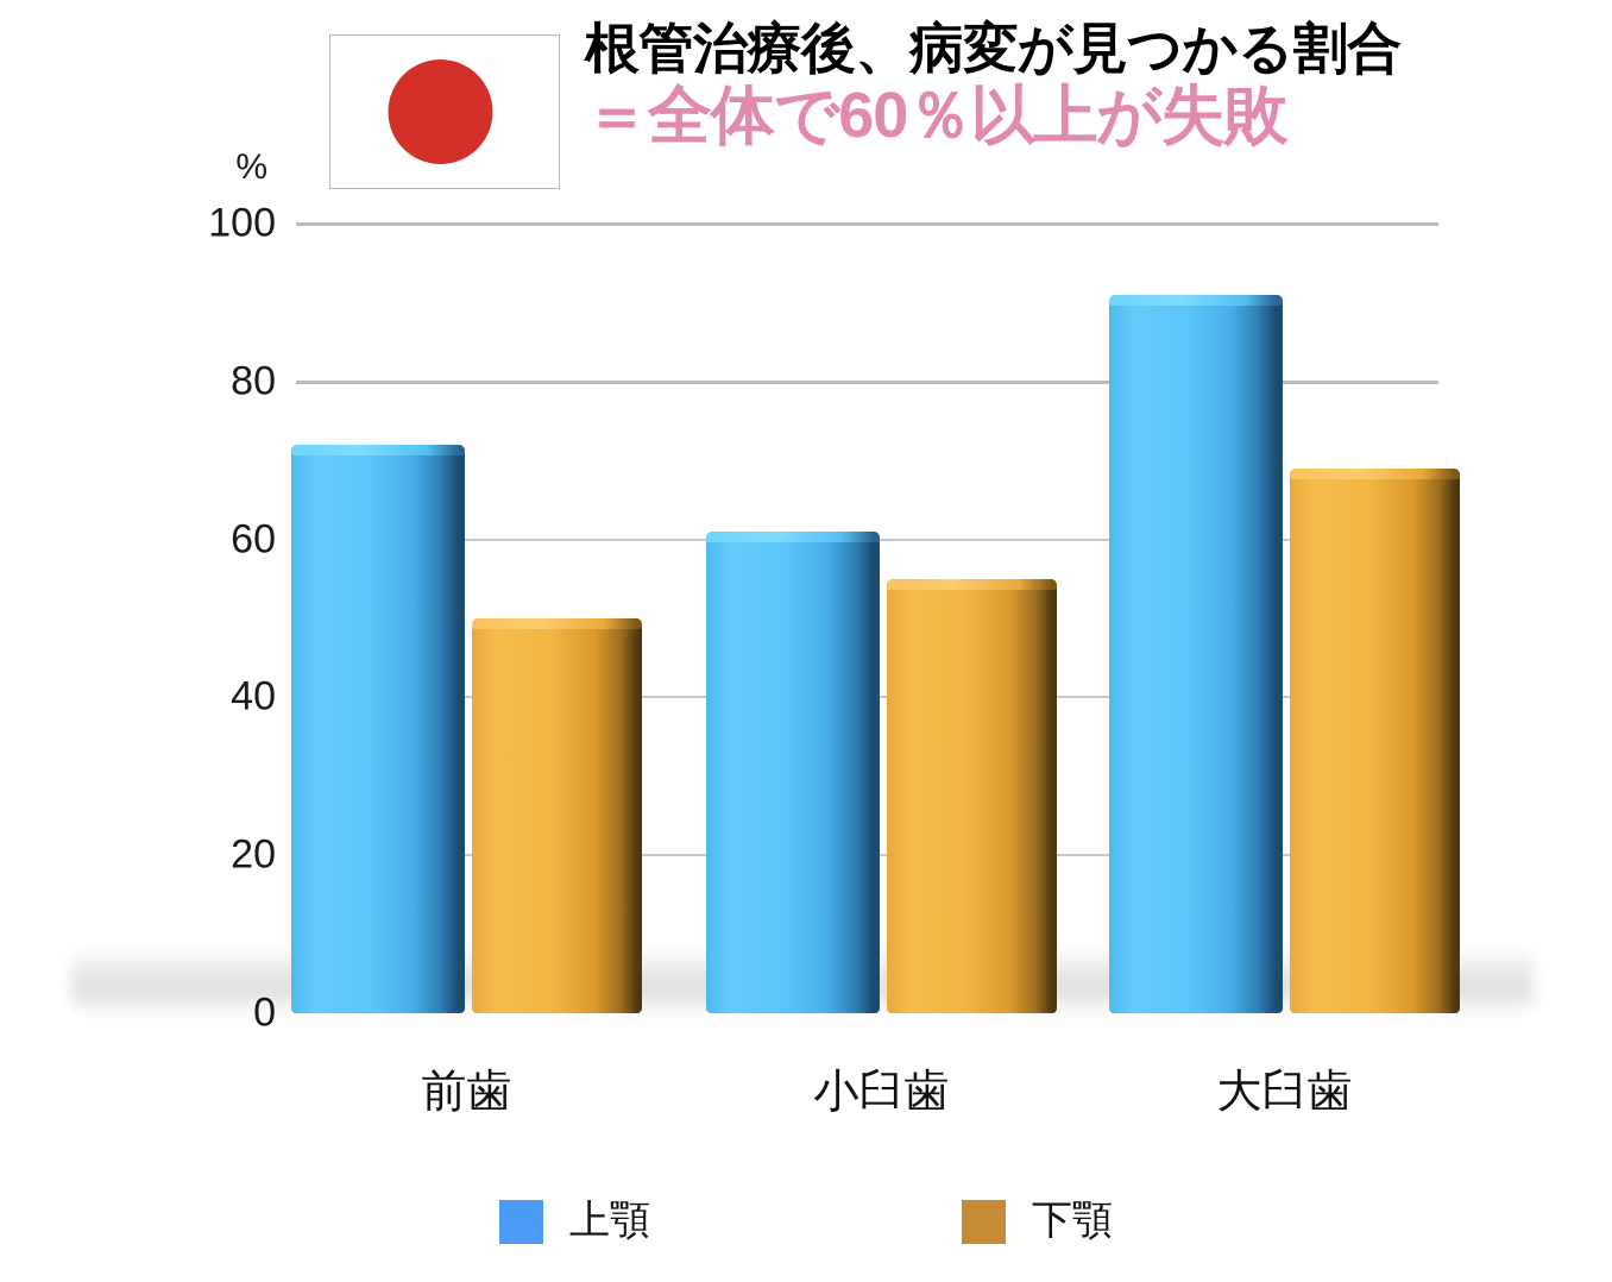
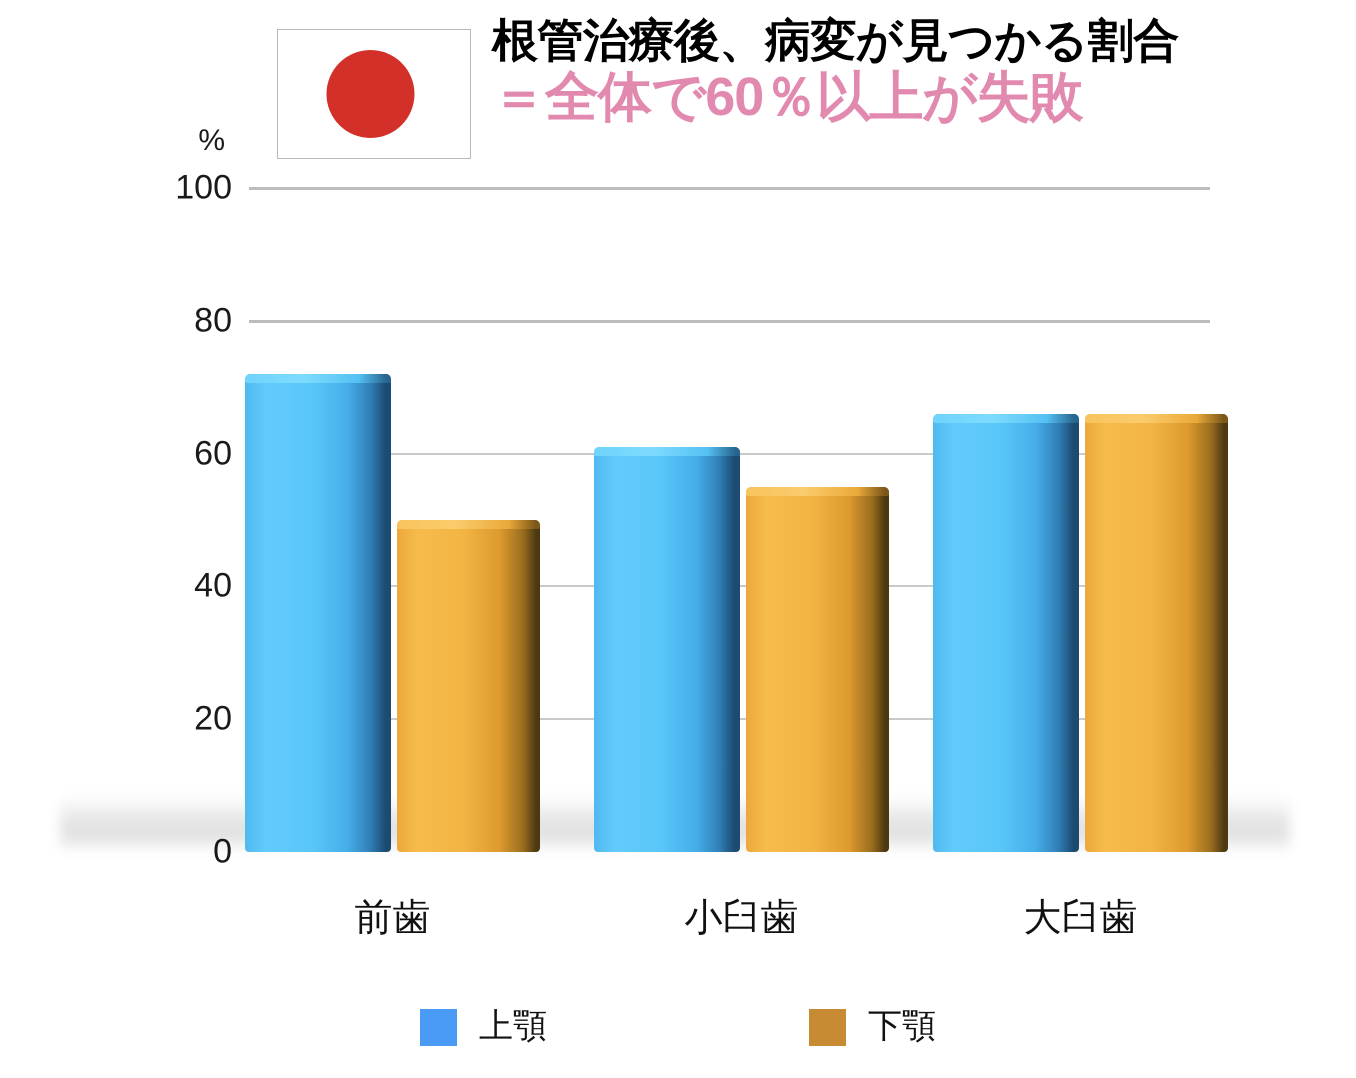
上顎/大臼歯: 91 -> 66
下顎/大臼歯: 69 -> 66
